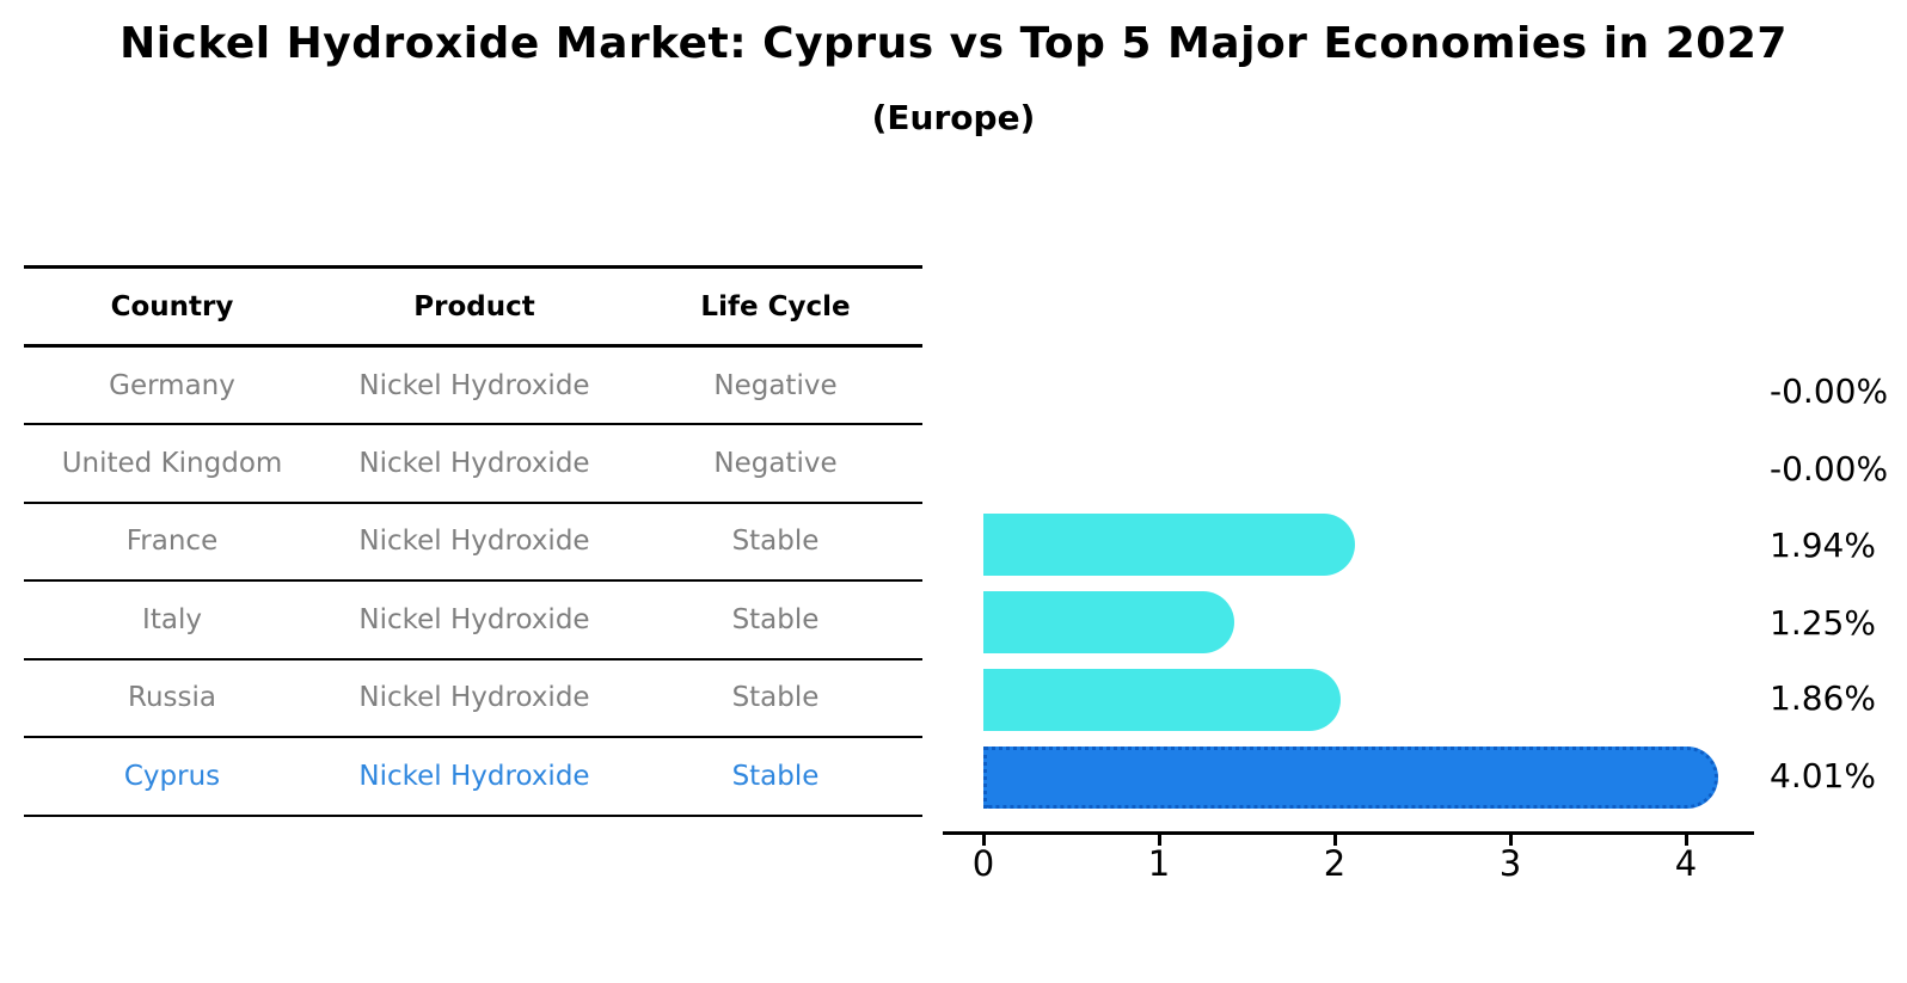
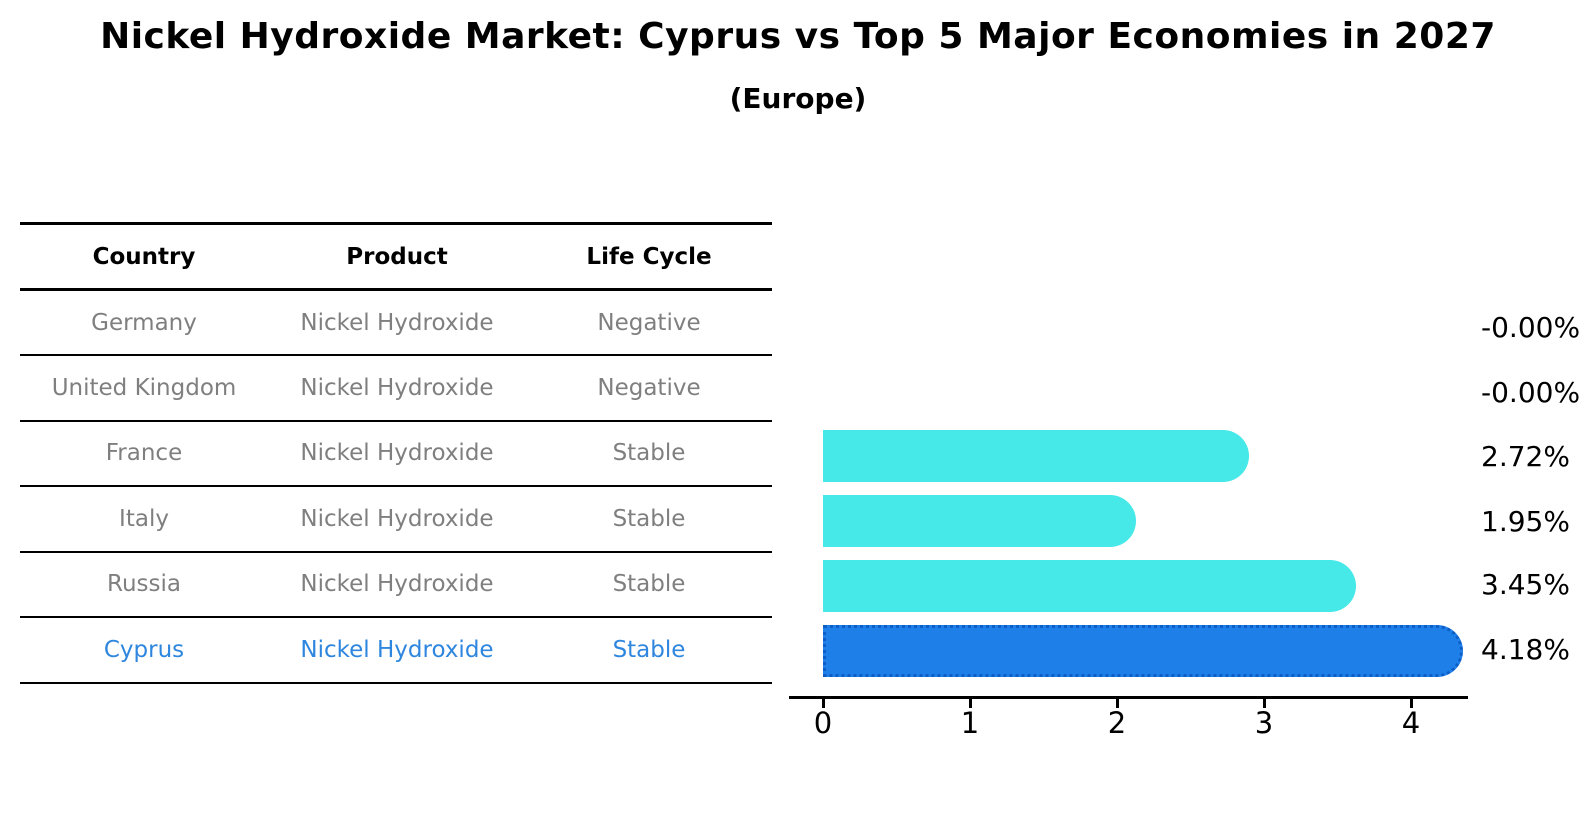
France: 1.94% -> 2.72%
Italy: 1.25% -> 1.95%
Russia: 1.86% -> 3.45%
Cyprus: 4.01% -> 4.18%
